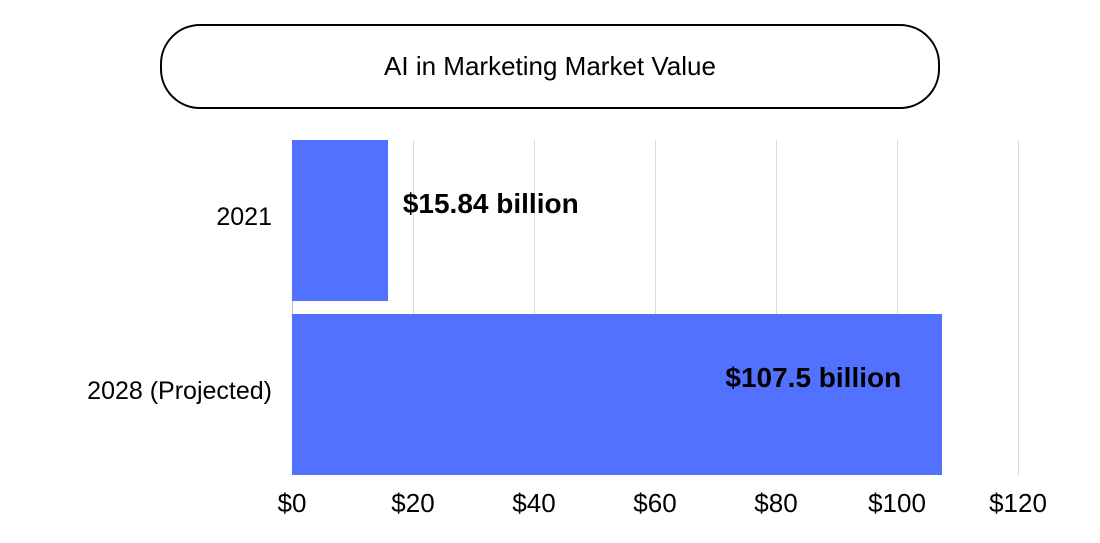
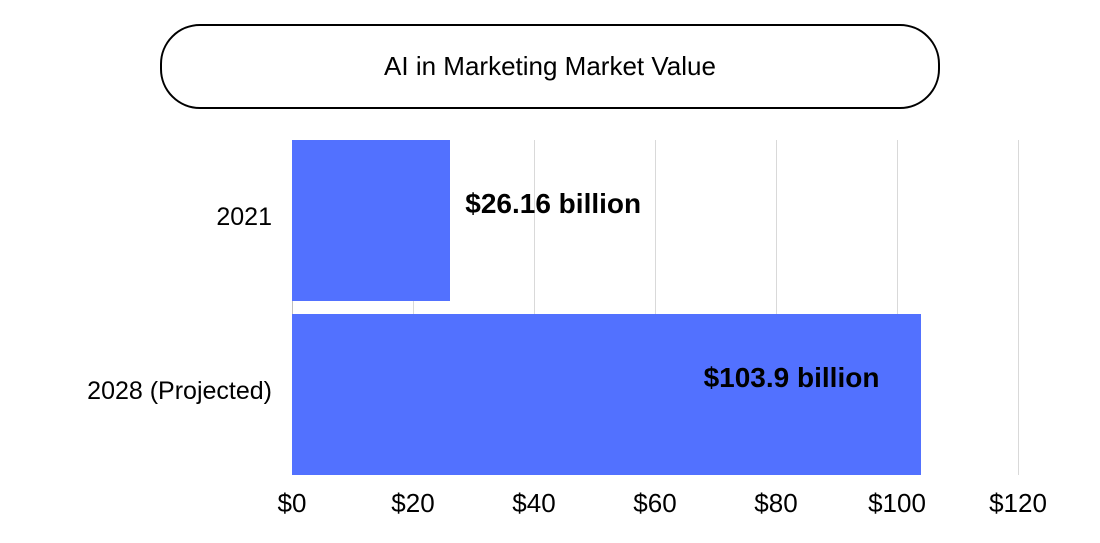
2021: $15.84 -> $26.16
2028 (Projected): $107.5 -> $103.9
